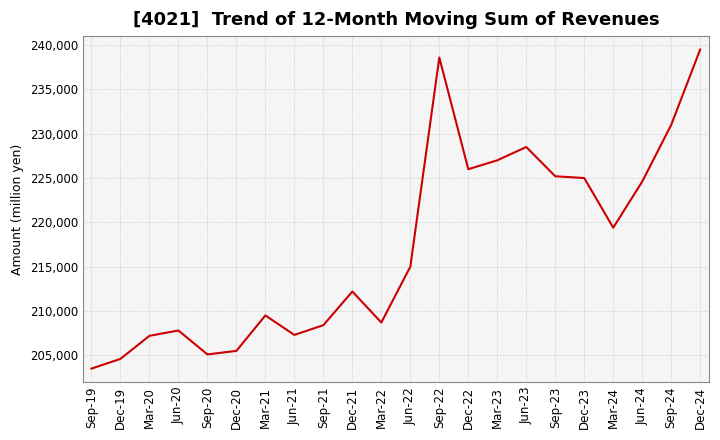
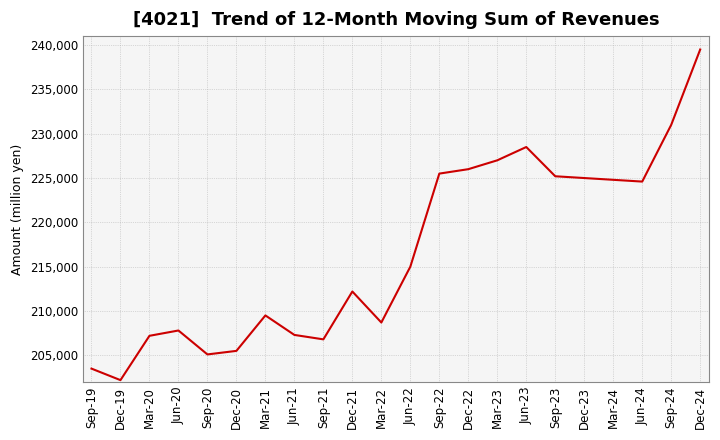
Dec-19: 204,600 -> 202,200
Sep-21: 208,400 -> 206,800
Sep-22: 238,600 -> 225,500
Mar-24: 219,400 -> 224,800
